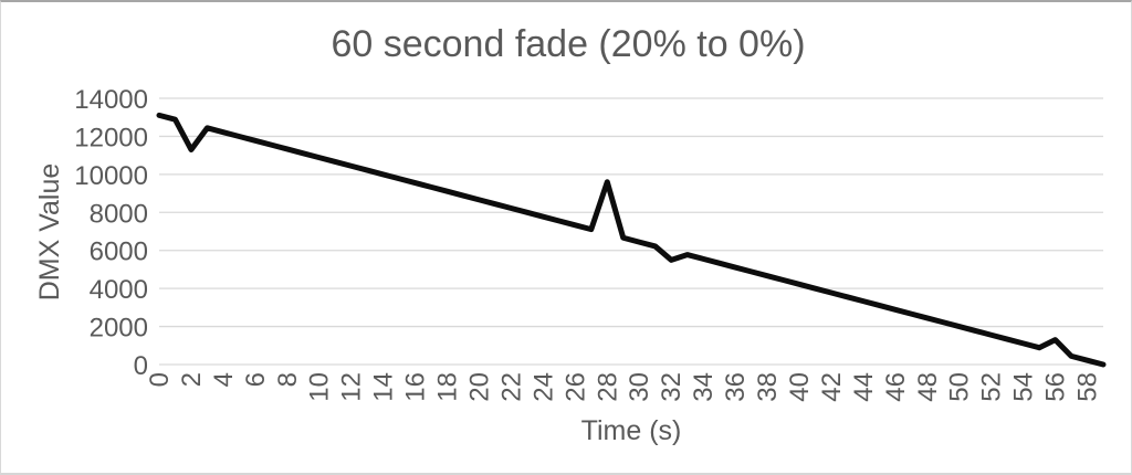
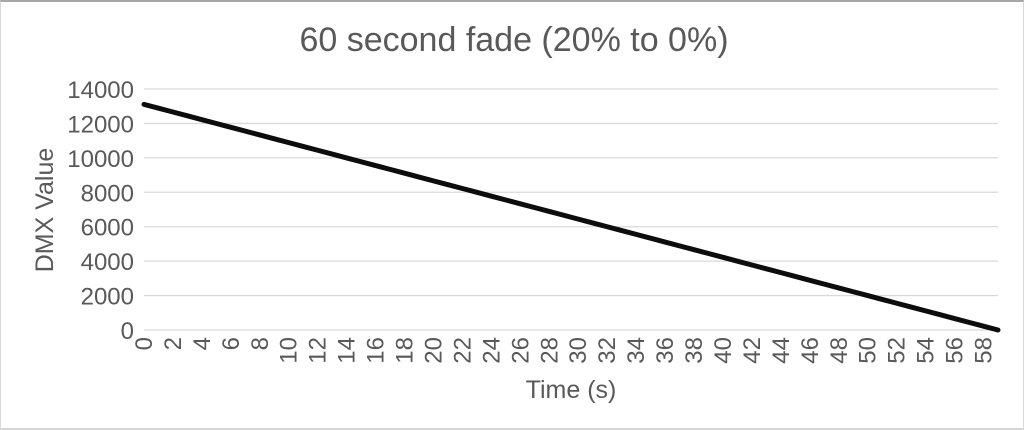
2: 11300 -> 12700
28: 9600 -> 6900
32: 5500 -> 6000
56: 1300 -> 700
